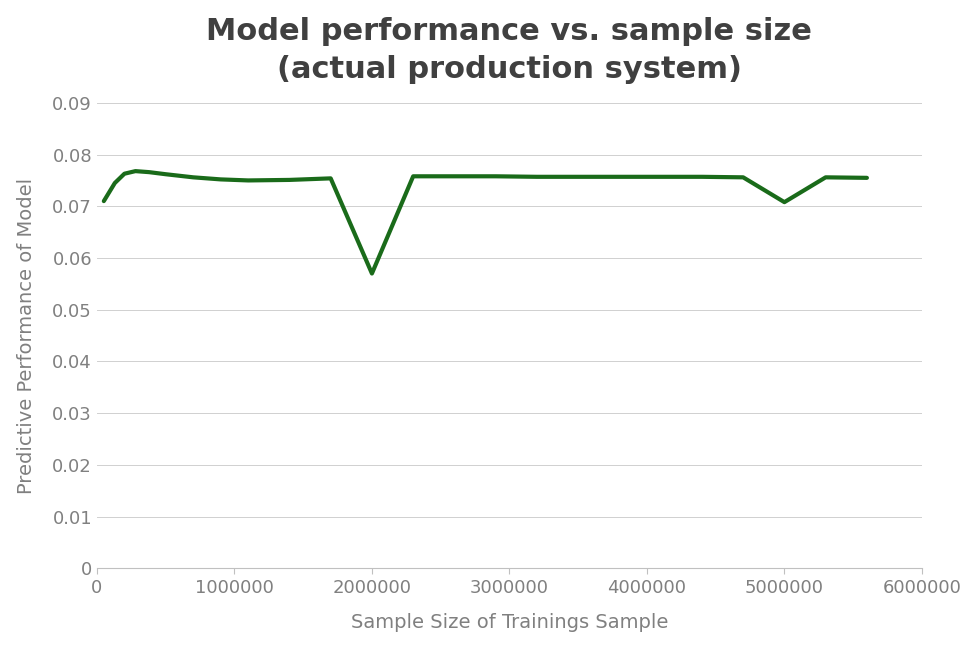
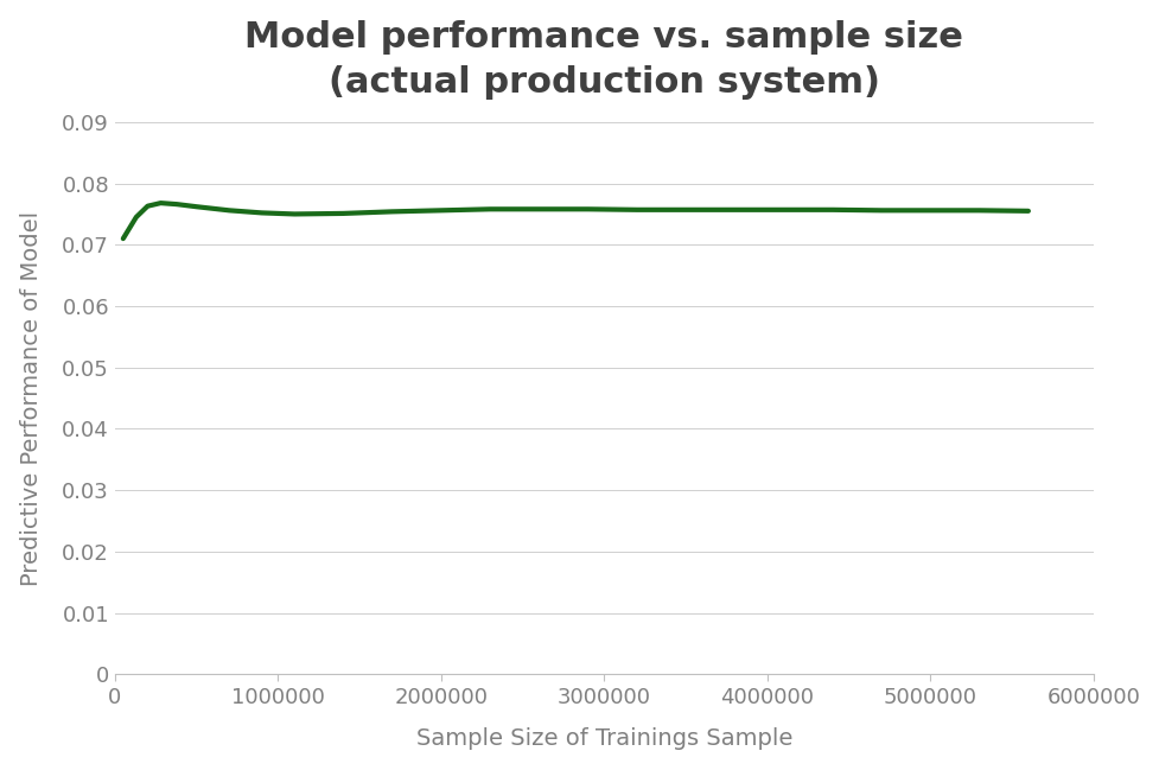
2000000: 0.0570 -> 0.0756
5000000: 0.0708 -> 0.0756
